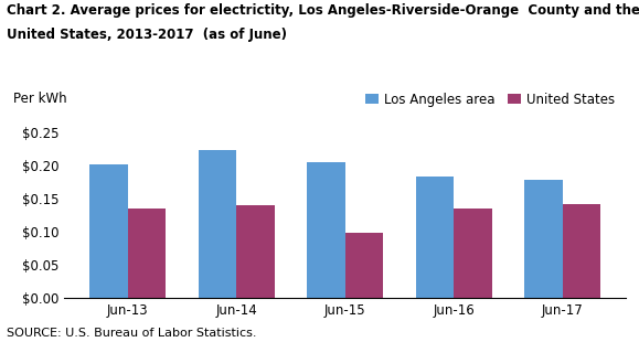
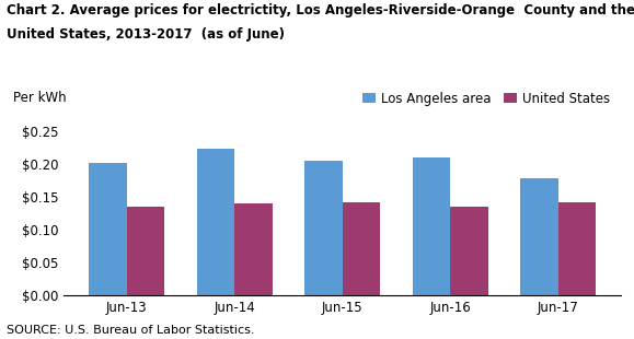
United States/Jun-15: $0.098 -> $0.142
Los Angeles area/Jun-16: $0.184 -> $0.210
